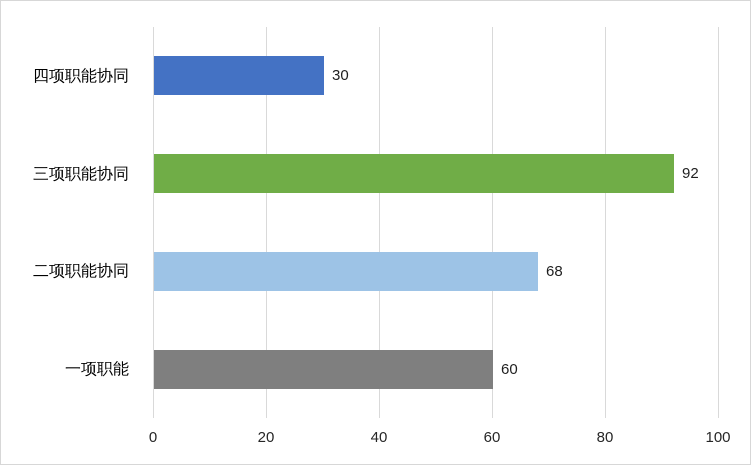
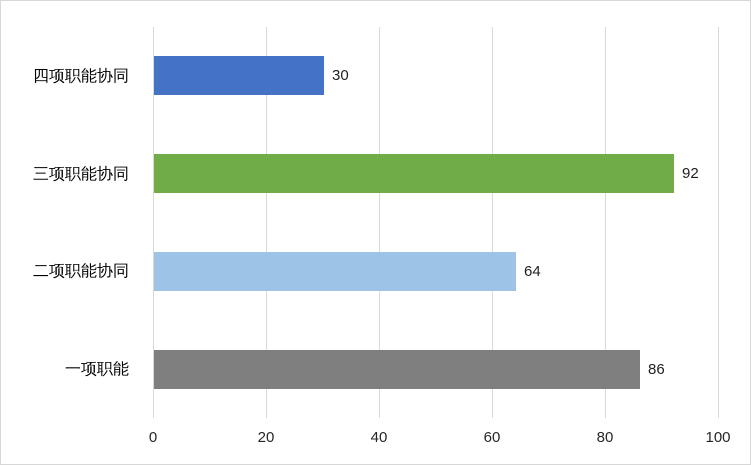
二项职能协同: 68 -> 64
一项职能: 60 -> 86
